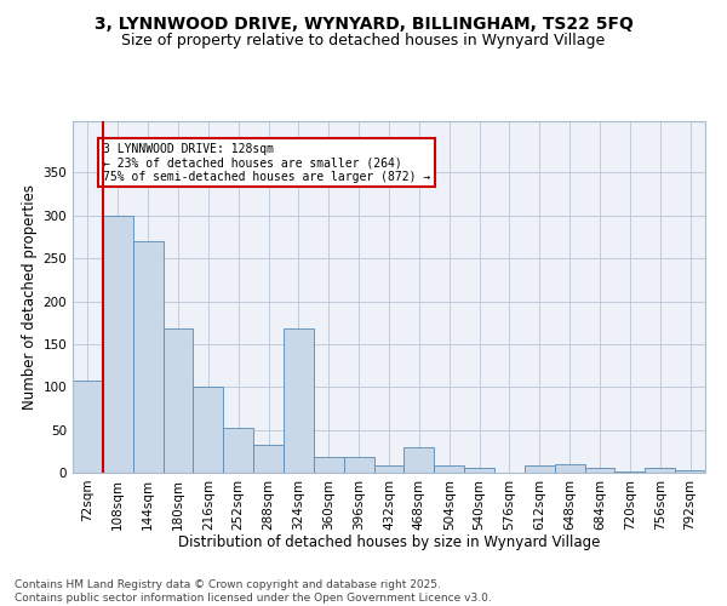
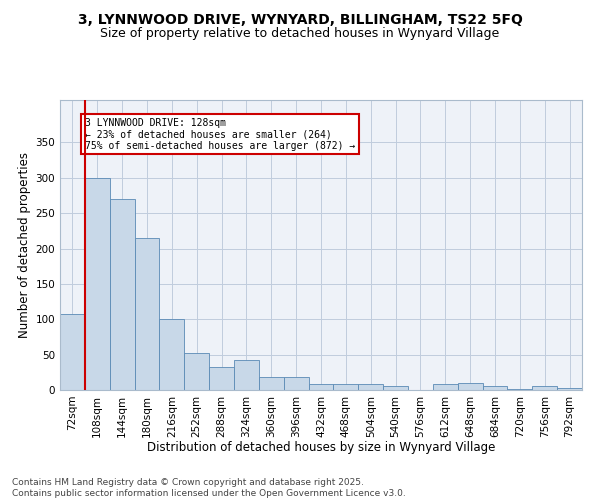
180sqm: 168 -> 215
324sqm: 168 -> 42
468sqm: 30 -> 8
